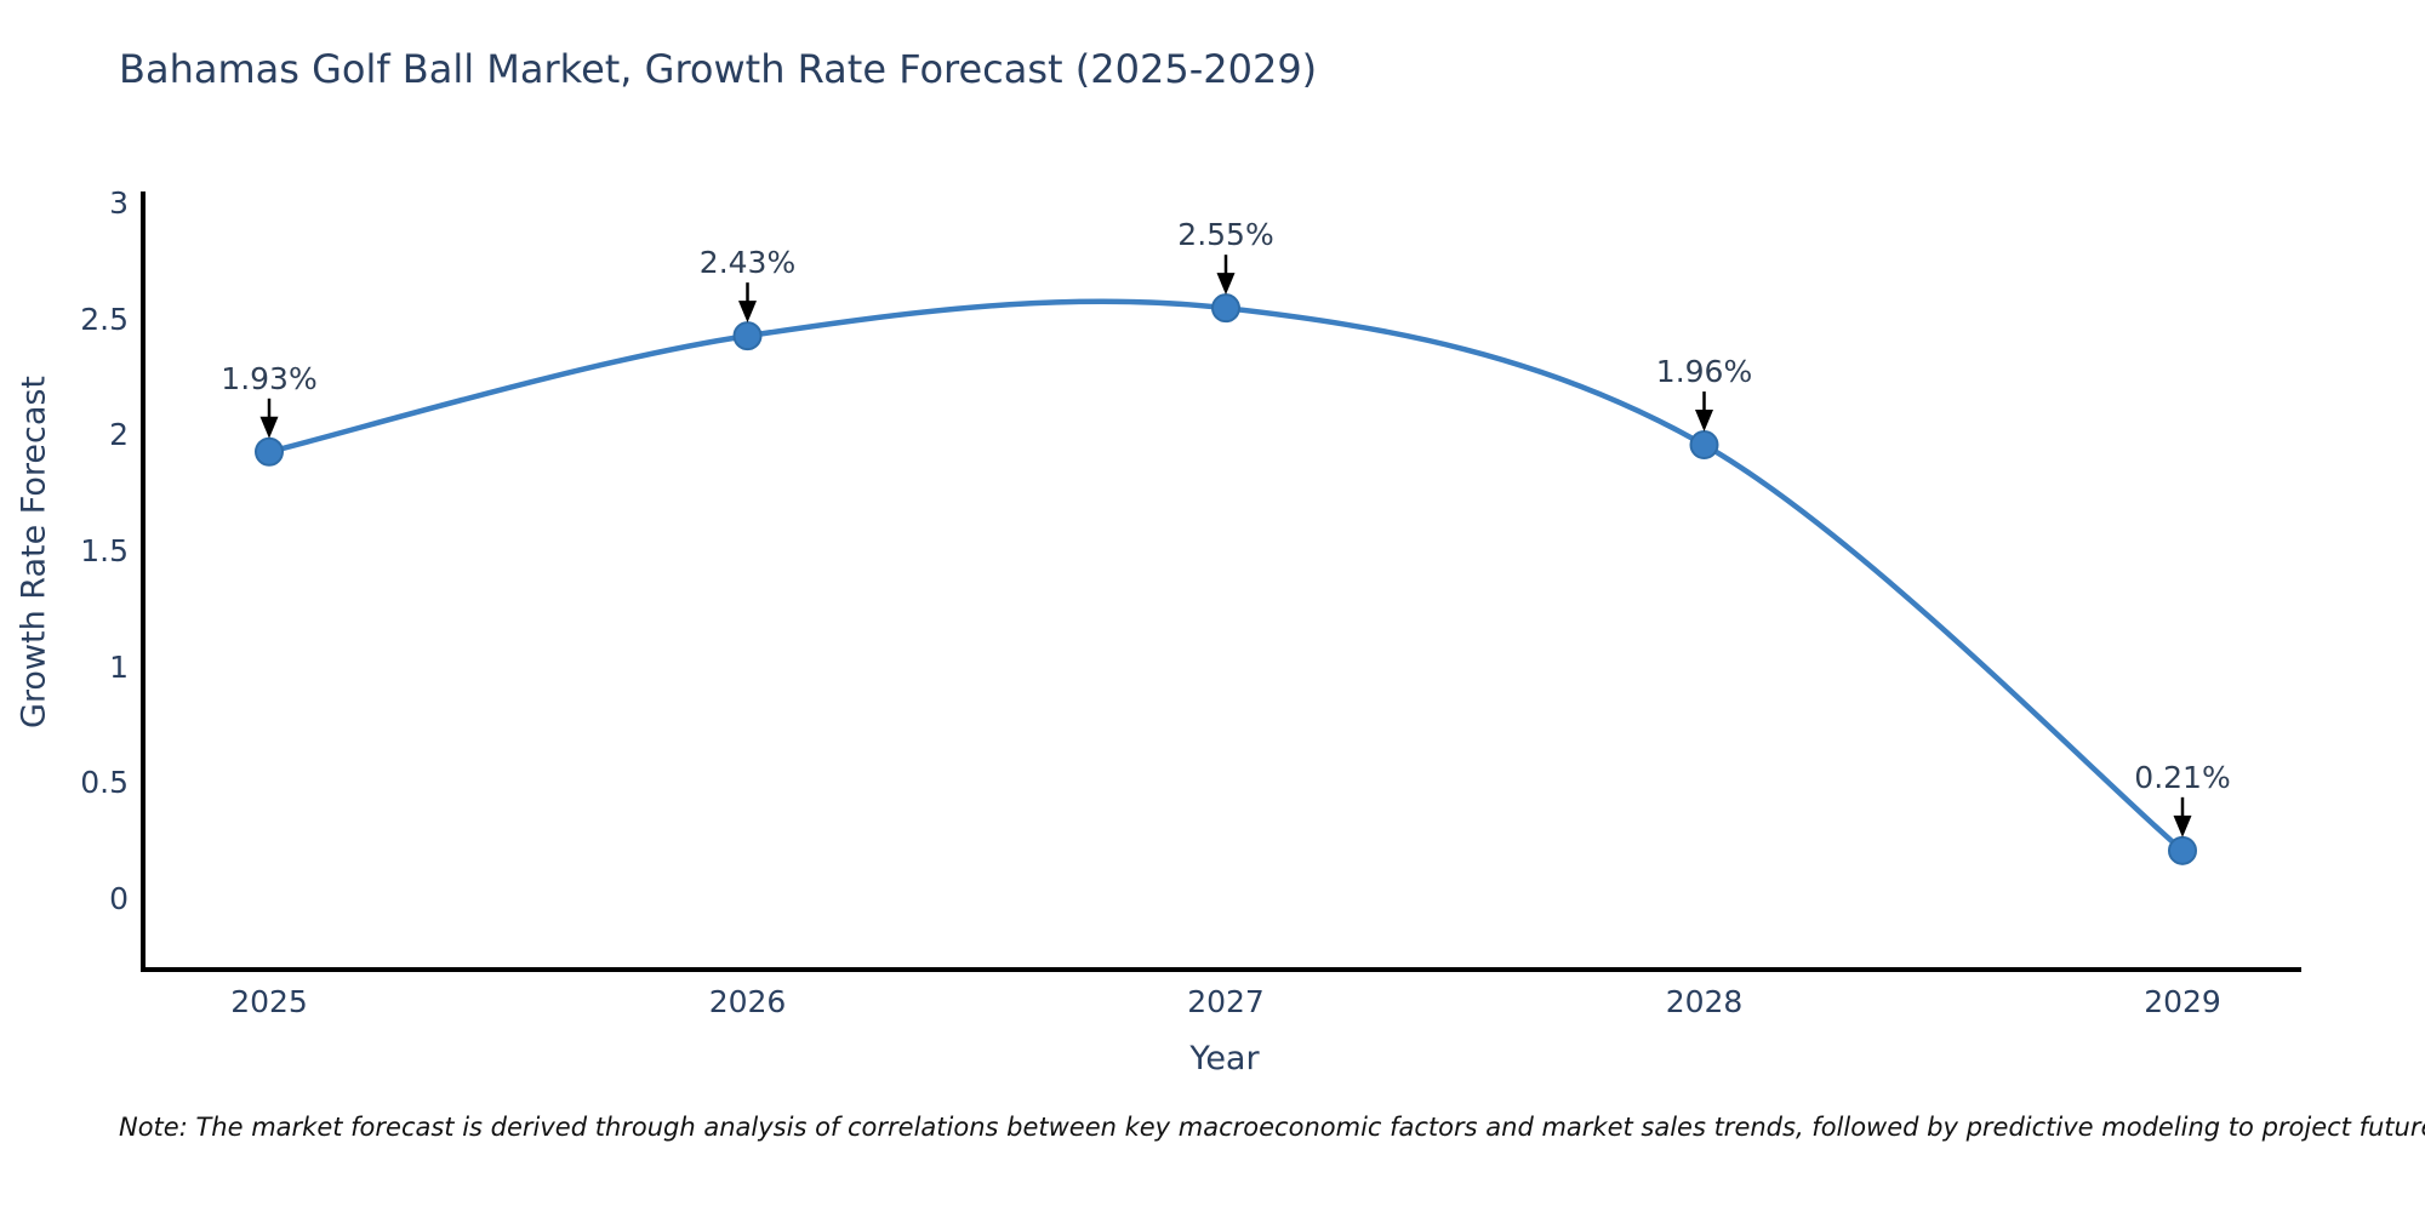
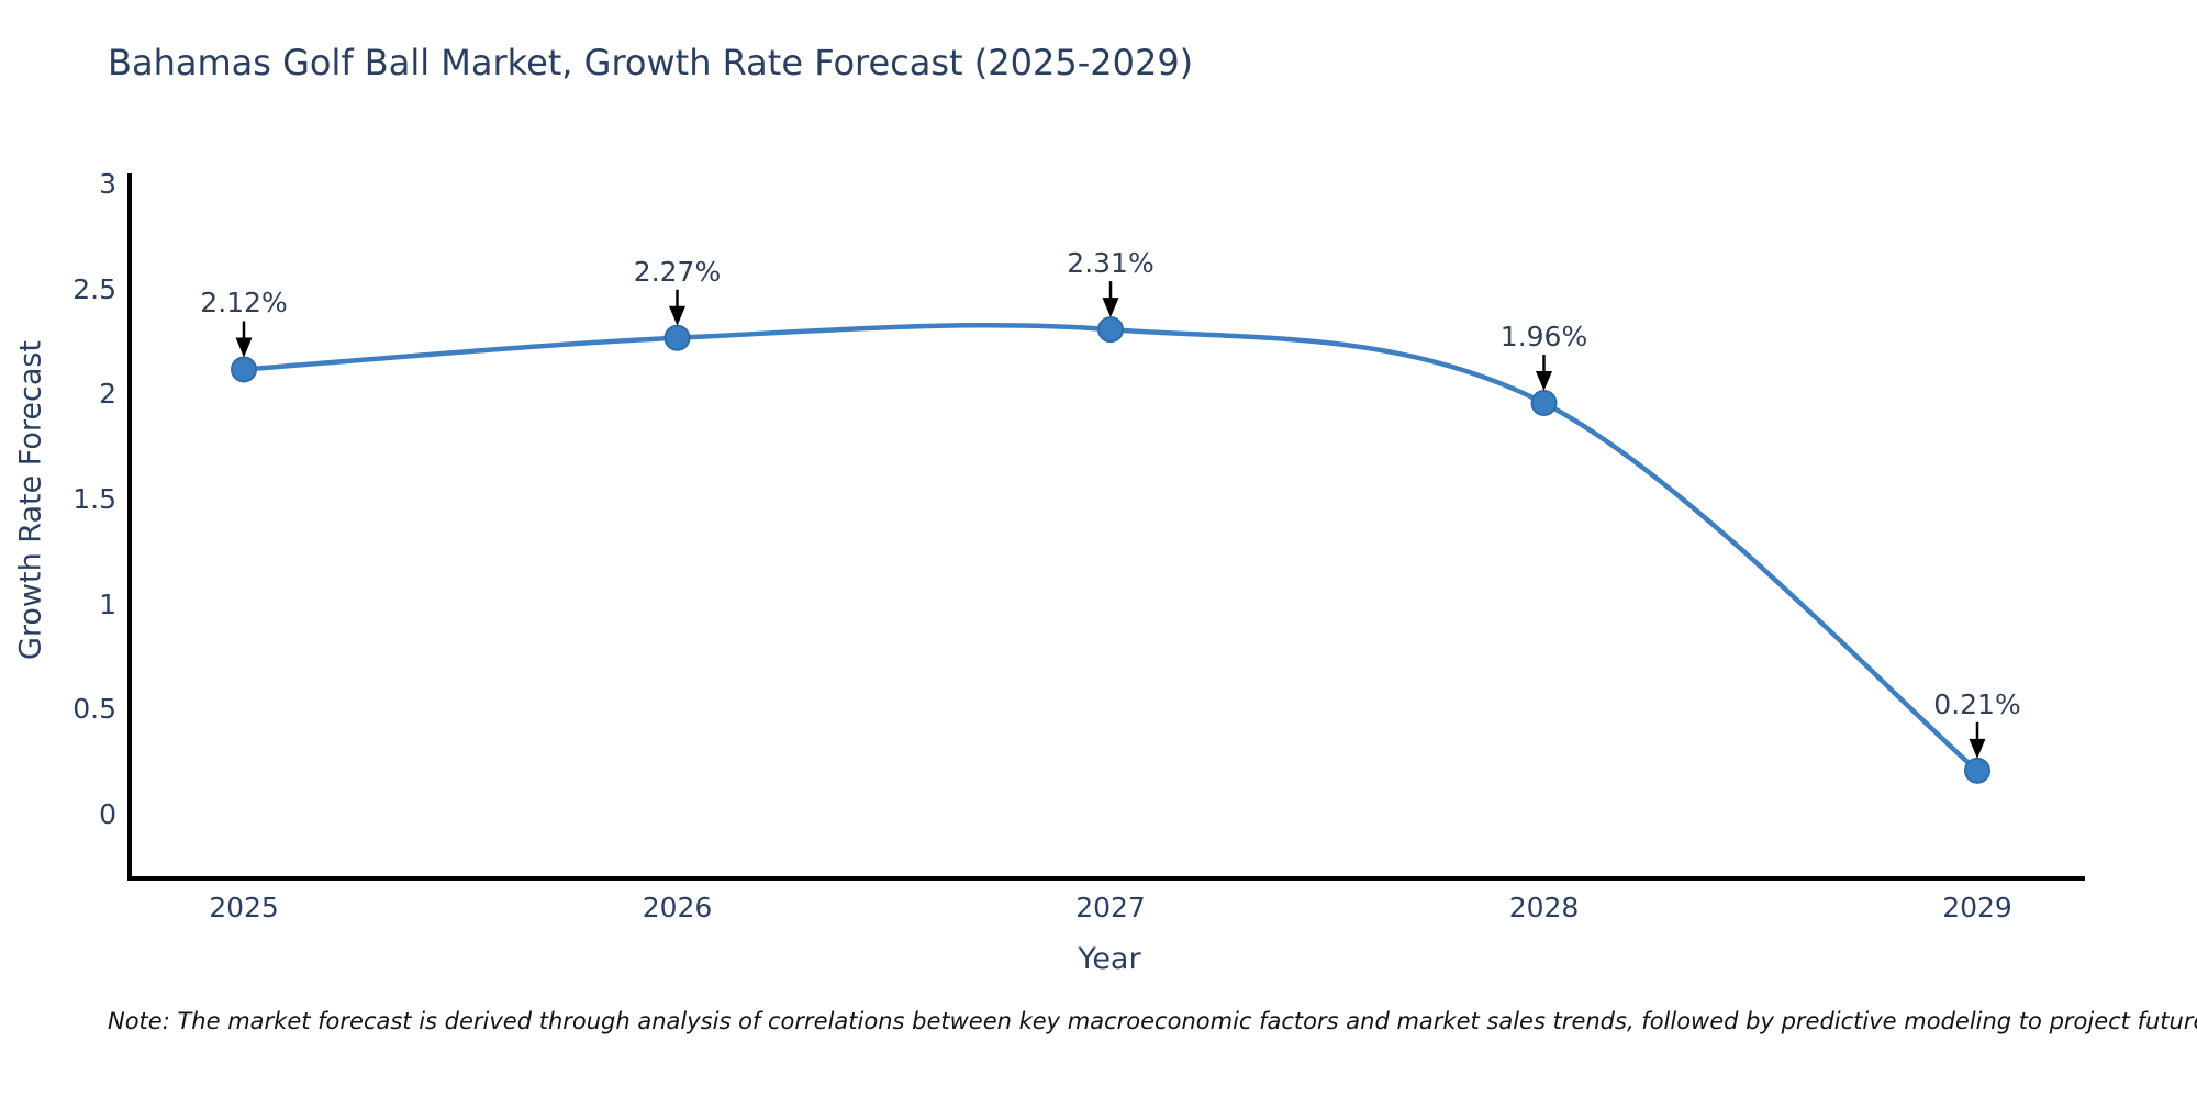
2025: 1.93% -> 2.12%
2026: 2.43% -> 2.27%
2027: 2.55% -> 2.31%
